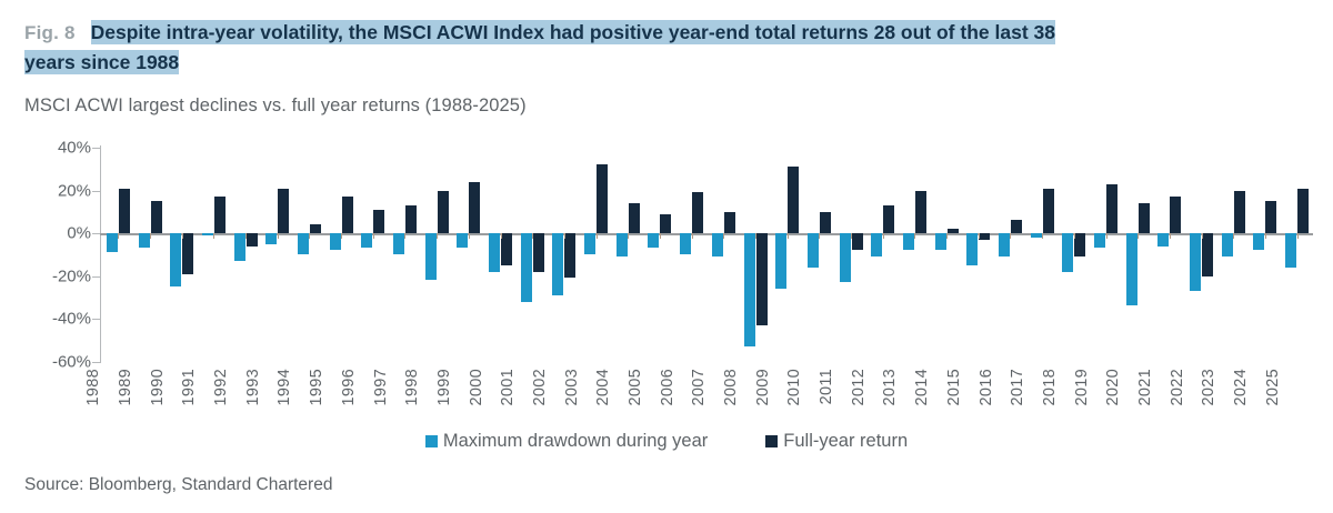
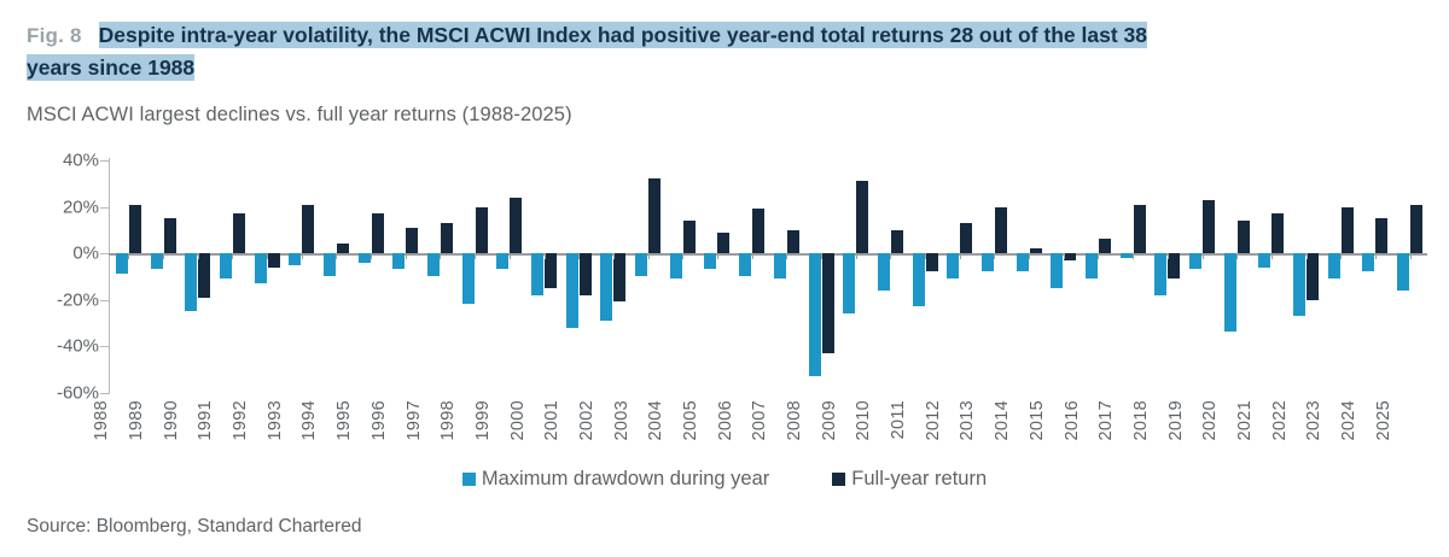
Maximum drawdown during year/1991: -1% -> -11%
Maximum drawdown during year/1995: -8% -> -4%
